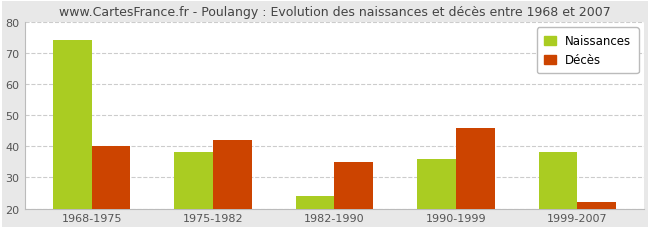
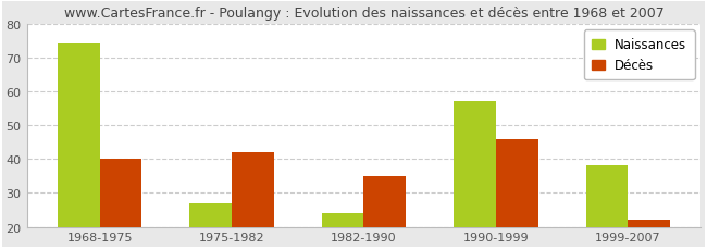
Naissances/1975-1982: 38 -> 27
Naissances/1990-1999: 36 -> 57
